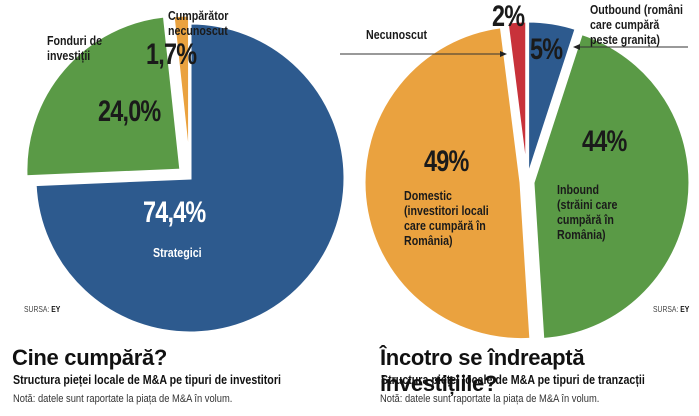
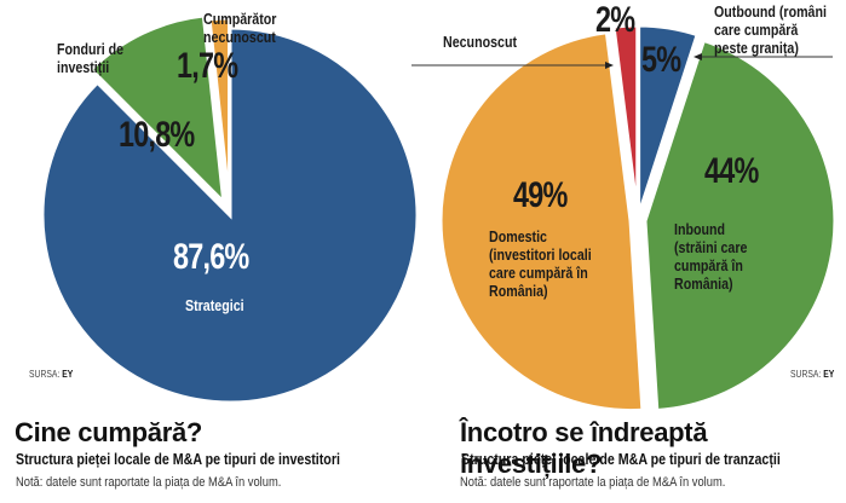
Cine cumpără?/Strategici: 74,4% -> 87,6%
Cine cumpără?/Fonduri de investiții: 24,0% -> 10,8%
